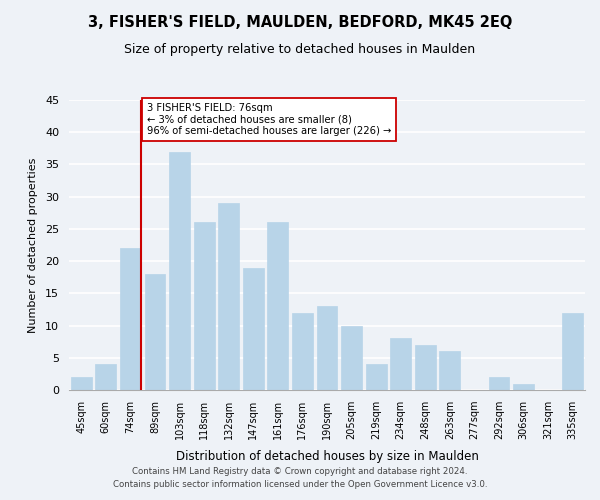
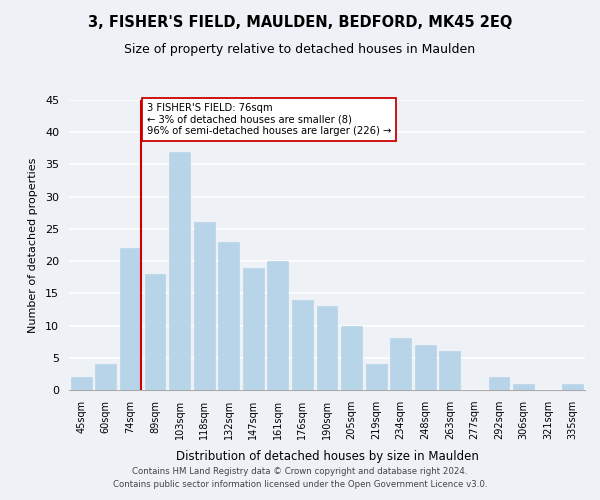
132sqm: 29 -> 23
161sqm: 26 -> 20
176sqm: 12 -> 14
335sqm: 12 -> 1
